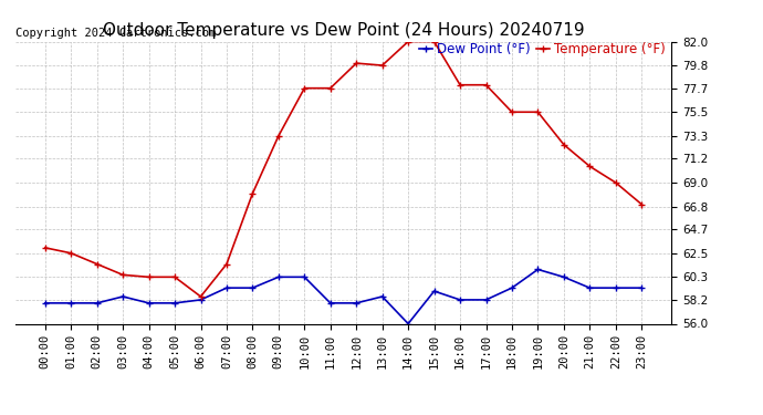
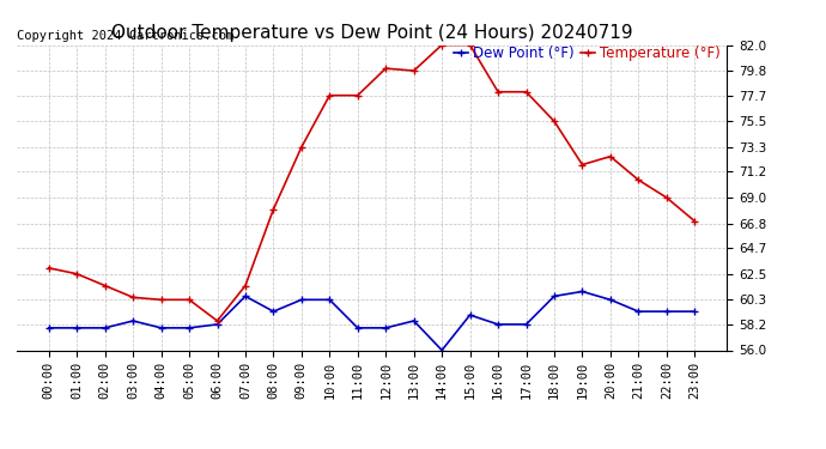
Dew Point (°F)/07:00: 59.3 -> 60.6
Dew Point (°F)/18:00: 59.3 -> 60.6
Temperature (°F)/19:00: 75.5 -> 71.8
